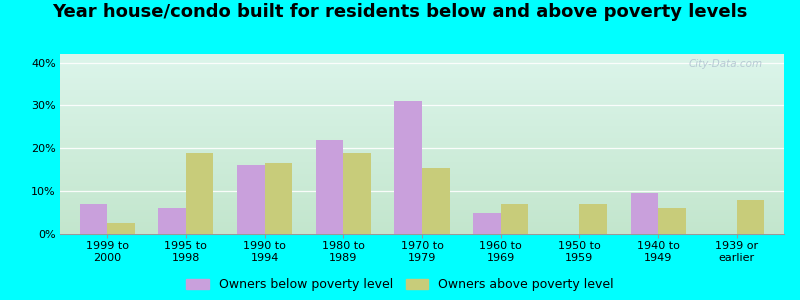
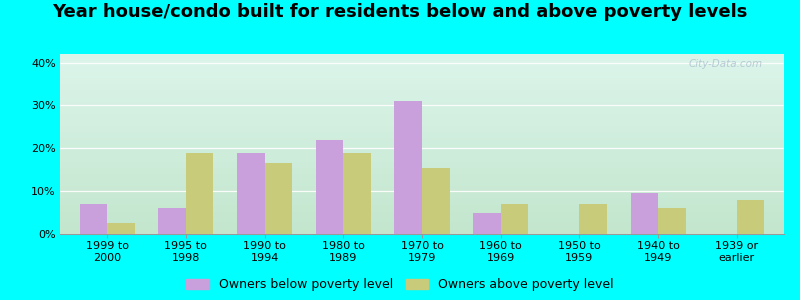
Owners below poverty level/1990 to 1994: 16.0% -> 19.0%
